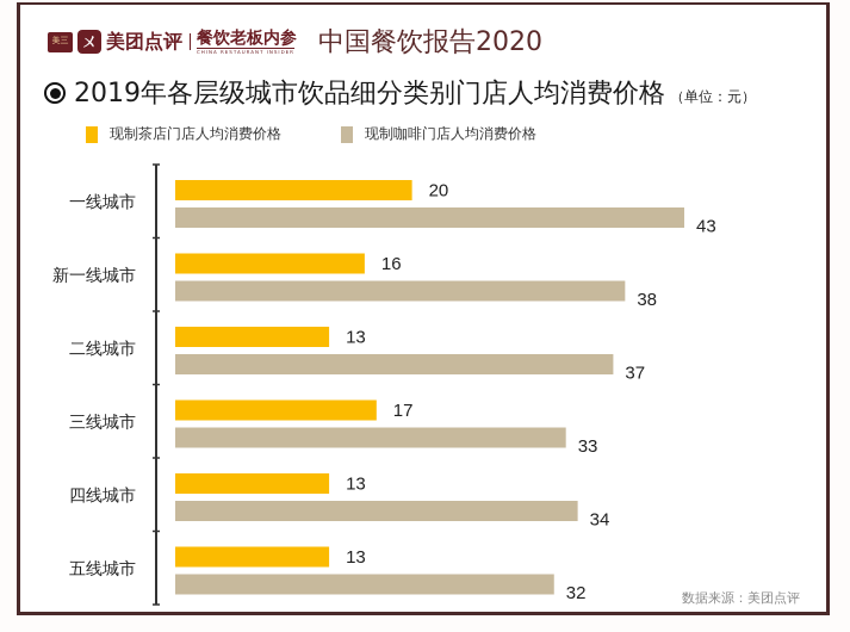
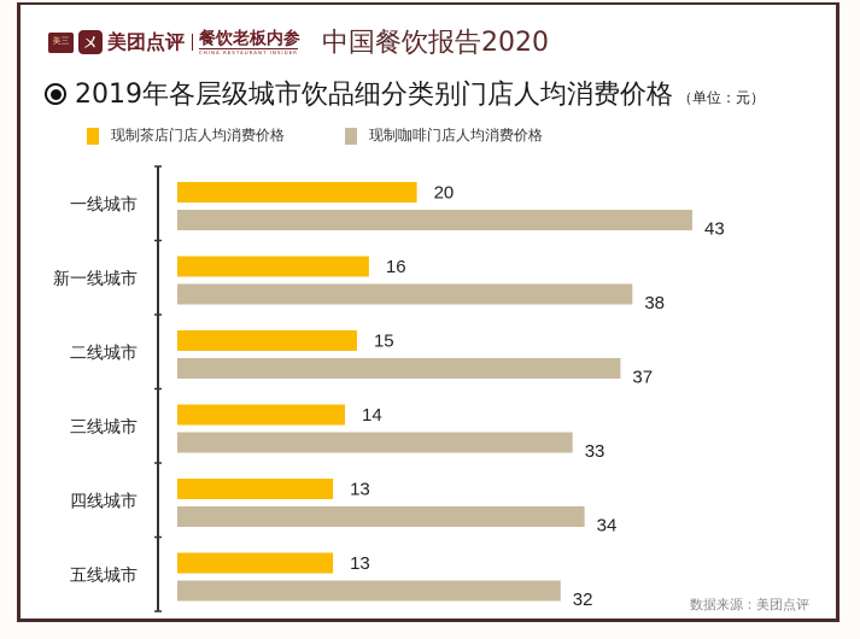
现制茶店门店人均消费价格/二线城市: 13 -> 15
现制茶店门店人均消费价格/三线城市: 17 -> 14
